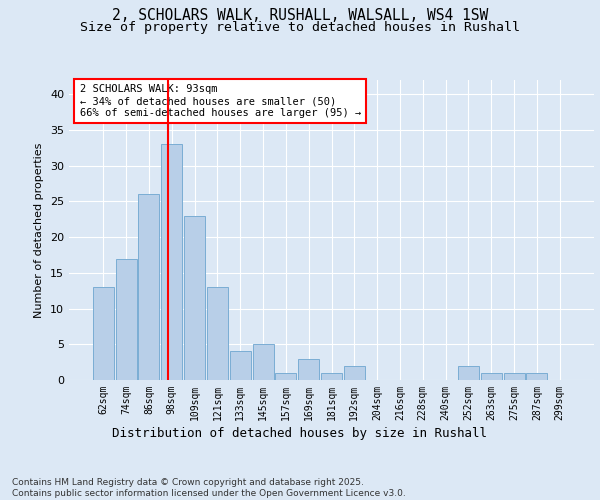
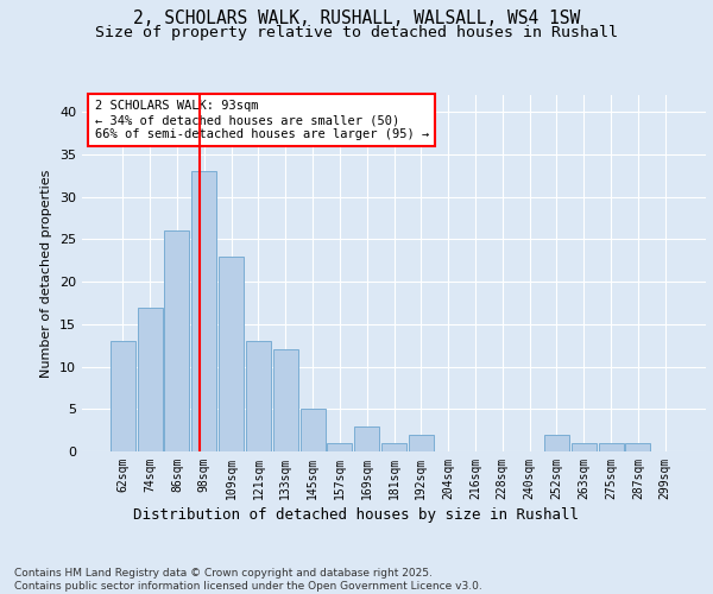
133sqm: 4 -> 12
